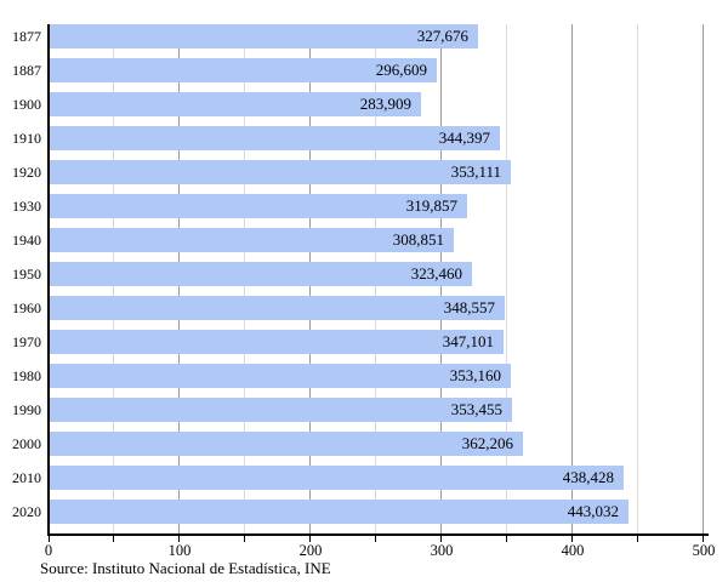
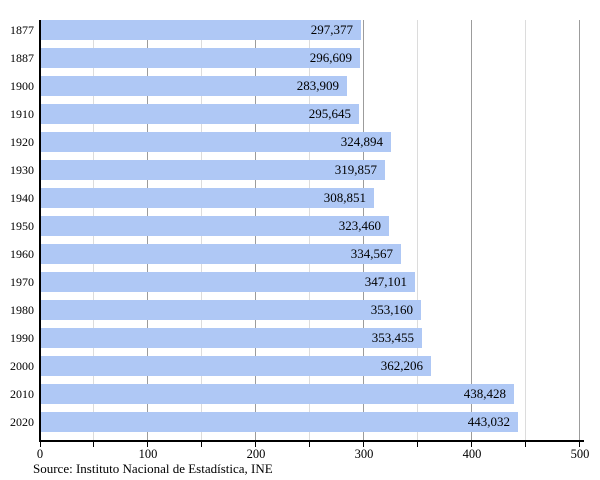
1877: 327,676 -> 297,377
1910: 344,397 -> 295,645
1920: 353,111 -> 324,894
1960: 348,557 -> 334,567
